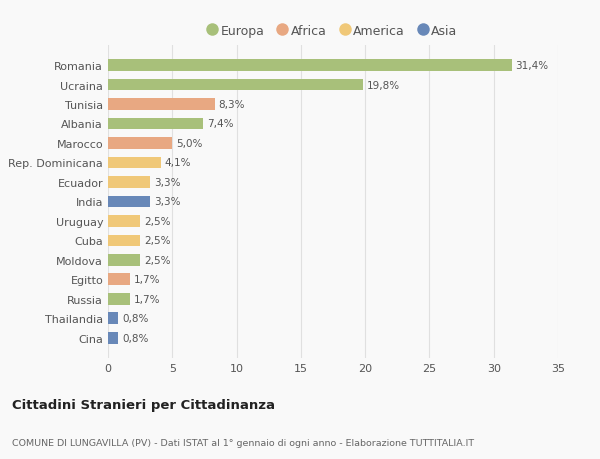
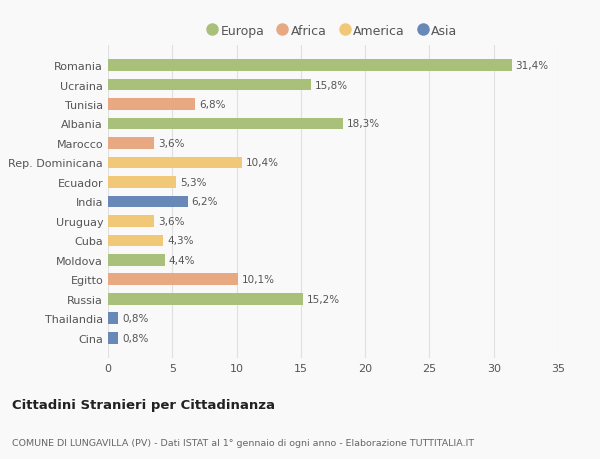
Ucraina: 19,8% -> 15,8%
Tunisia: 8,3% -> 6,8%
Albania: 7,4% -> 18,3%
Marocco: 5,0% -> 3,6%
Rep. Dominicana: 4,1% -> 10,4%
Ecuador: 3,3% -> 5,3%
India: 3,3% -> 6,2%
Uruguay: 2,5% -> 3,6%
Cuba: 2,5% -> 4,3%
Moldova: 2,5% -> 4,4%
Egitto: 1,7% -> 10,1%
Russia: 1,7% -> 15,2%
